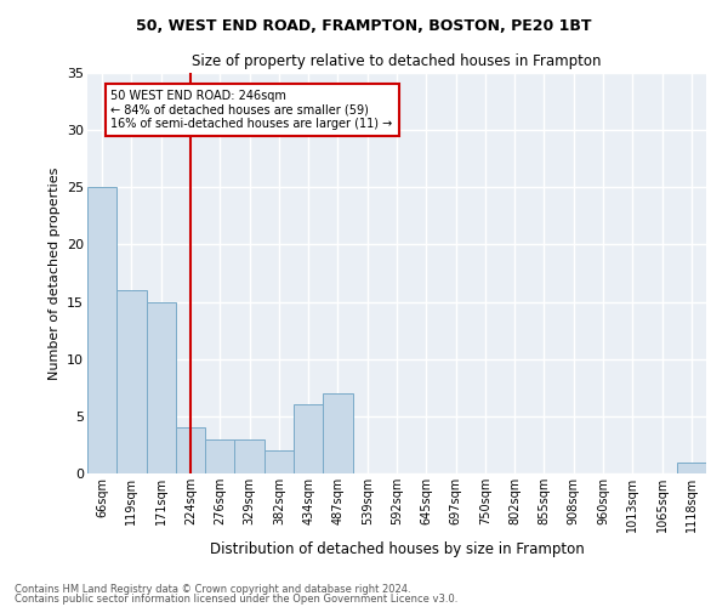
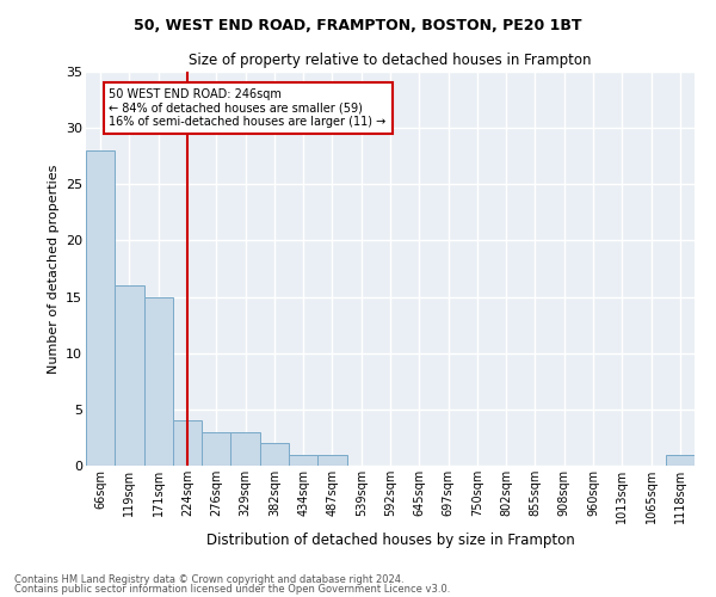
66sqm: 25 -> 28
434sqm: 6 -> 1
487sqm: 7 -> 1
